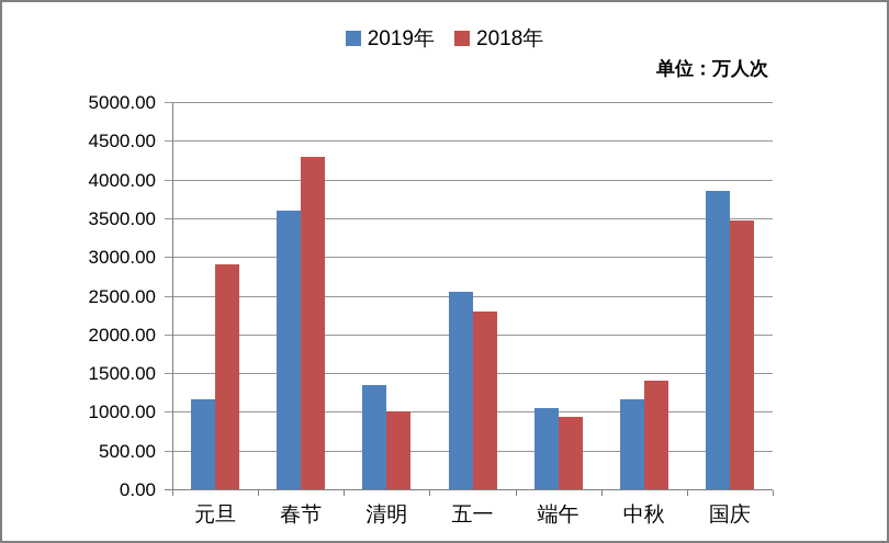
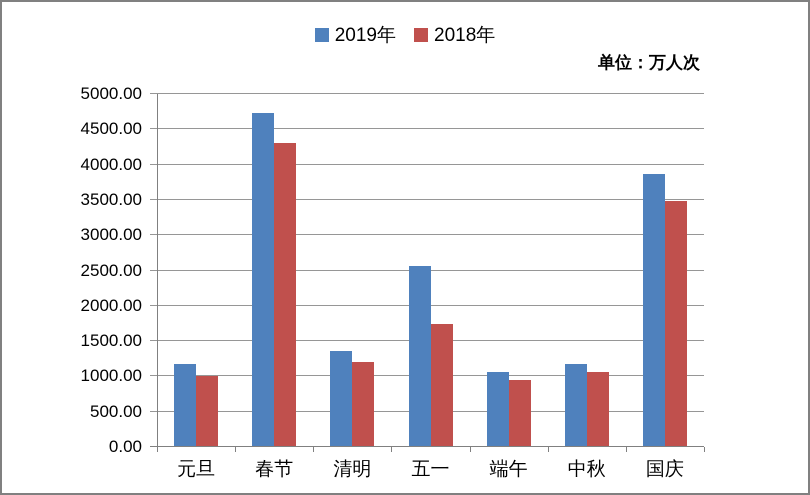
2018年/元旦: 2900 -> 1000
2019年/春节: 3600 -> 4700
2018年/清明: 1000 -> 1200
2018年/五一: 2300 -> 1700
2018年/中秋: 1400 -> 1000
